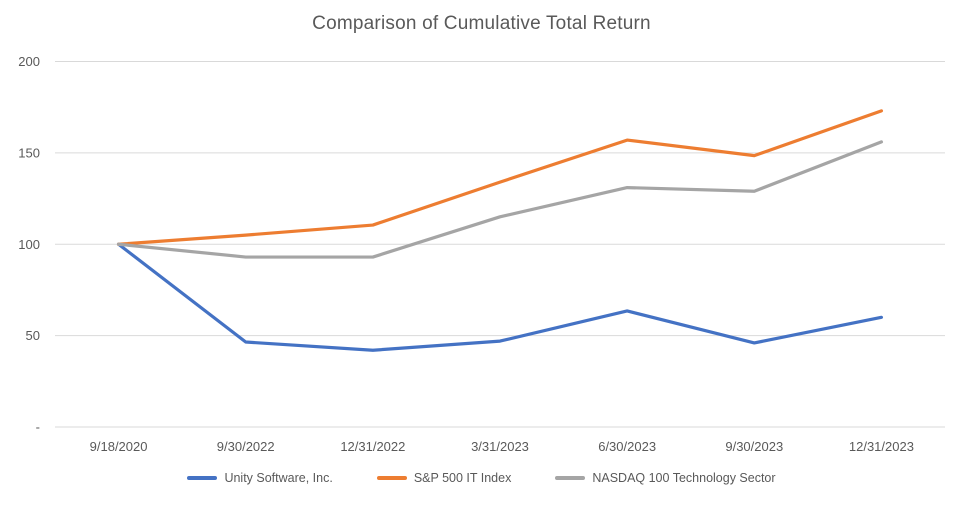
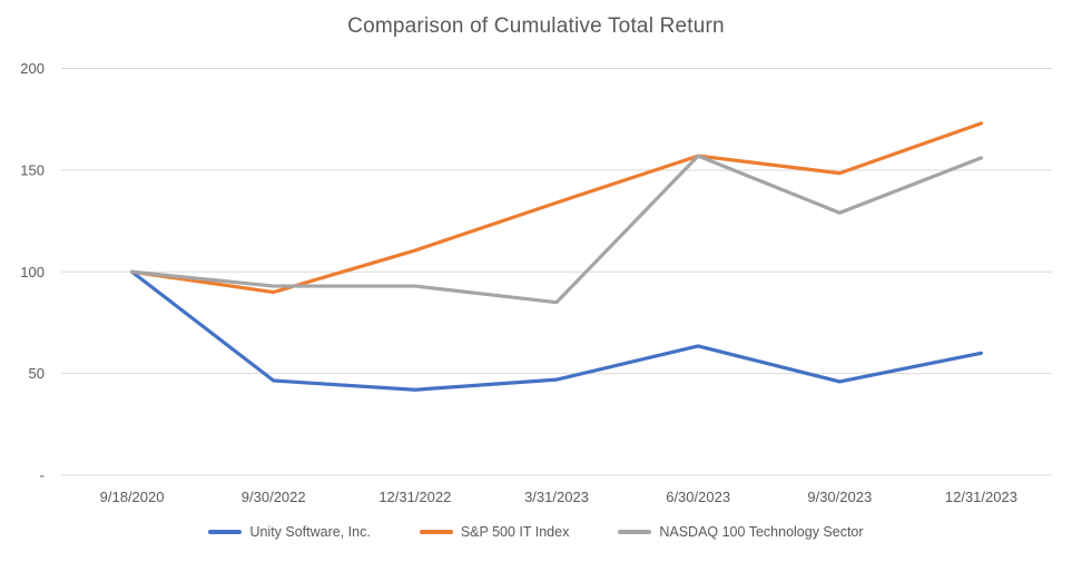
S&P 500 IT Index/9/30/2022: 105 -> 90
NASDAQ 100 Technology Sector/3/31/2023: 115 -> 85
NASDAQ 100 Technology Sector/6/30/2023: 131 -> 157
